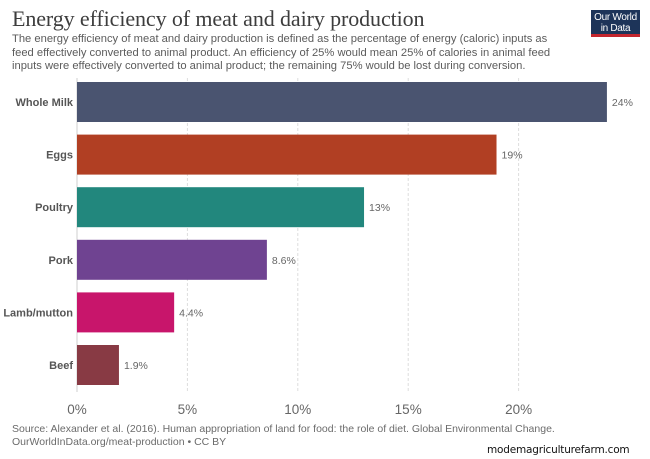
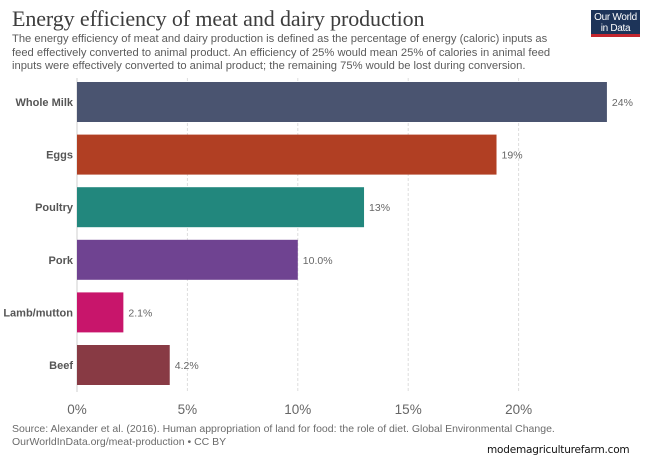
Pork: 8.6% -> 10.0%
Lamb/mutton: 4.4% -> 2.1%
Beef: 1.9% -> 4.2%
